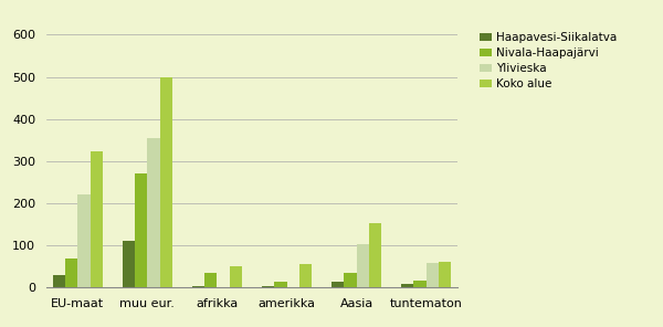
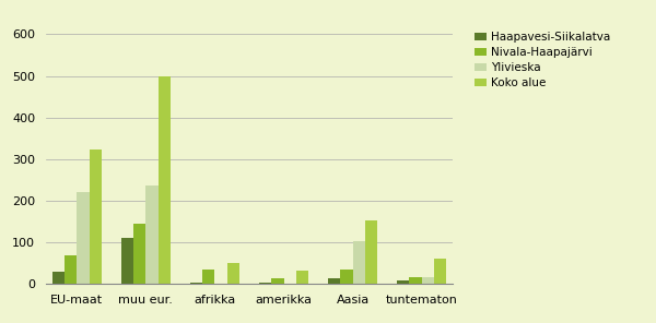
Nivala-Haapajärvi/muu eur.: 270 -> 145
Ylivieska/muu eur.: 355 -> 237
Koko alue/amerikka: 55 -> 33
Ylivieska/tuntematon: 60 -> 17
